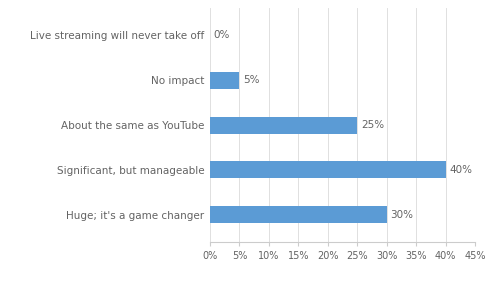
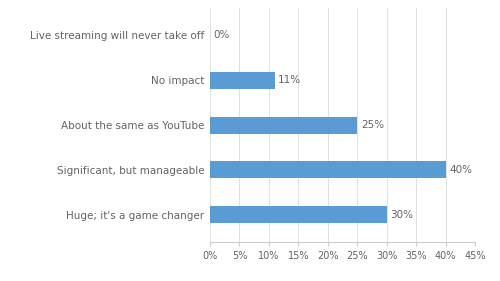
No impact: 5% -> 11%
